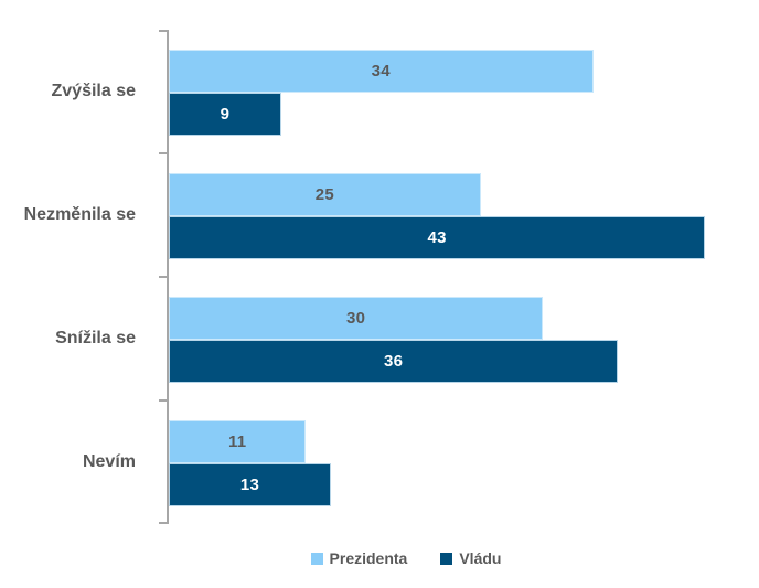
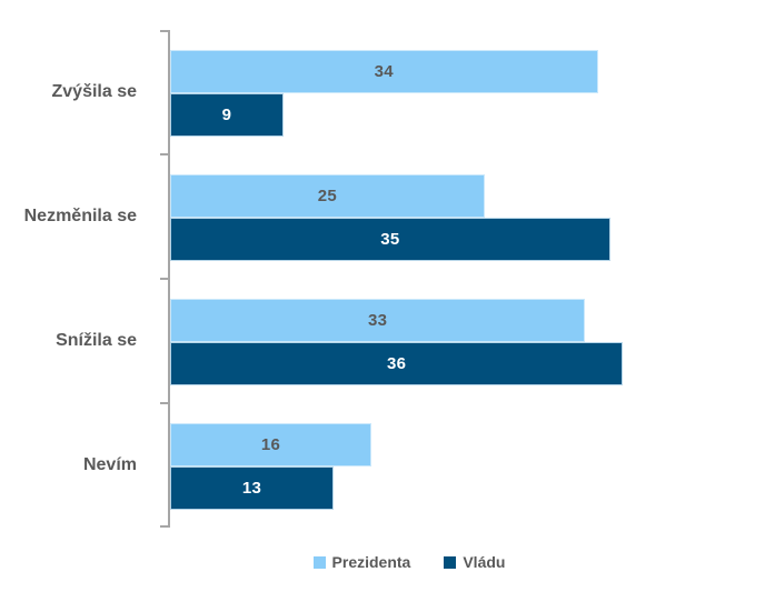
Vládu/Nezměnila se: 43 -> 35
Prezidenta/Snížila se: 30 -> 33
Prezidenta/Nevím: 11 -> 16
